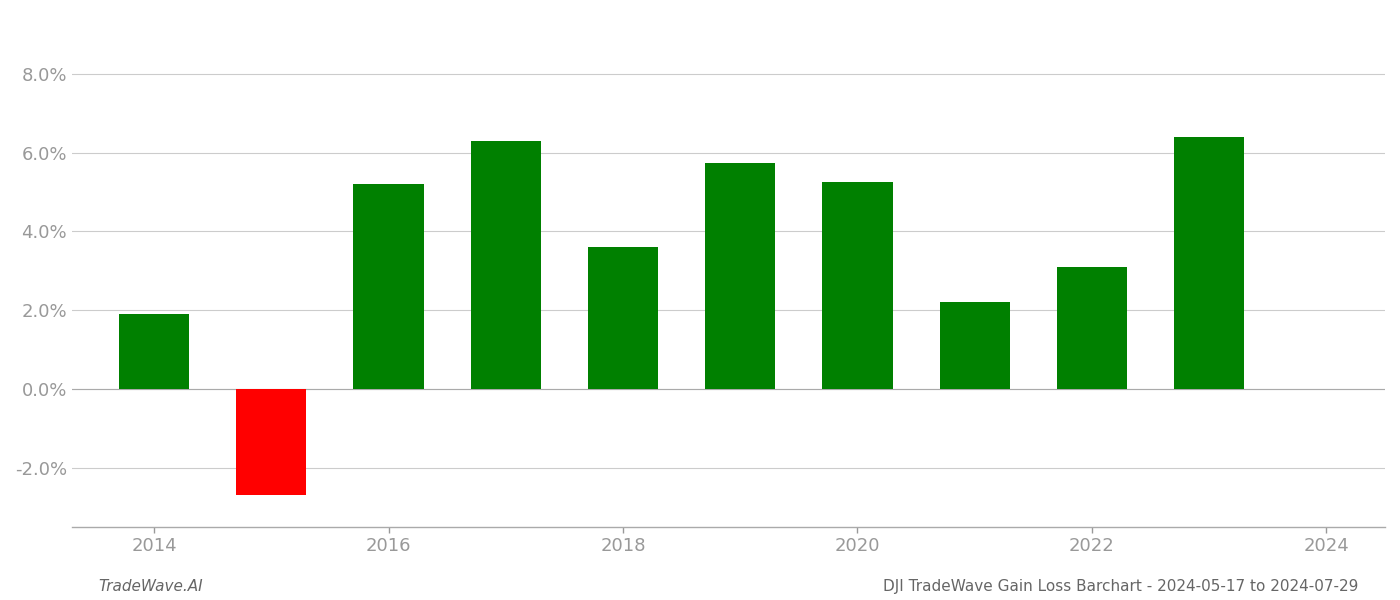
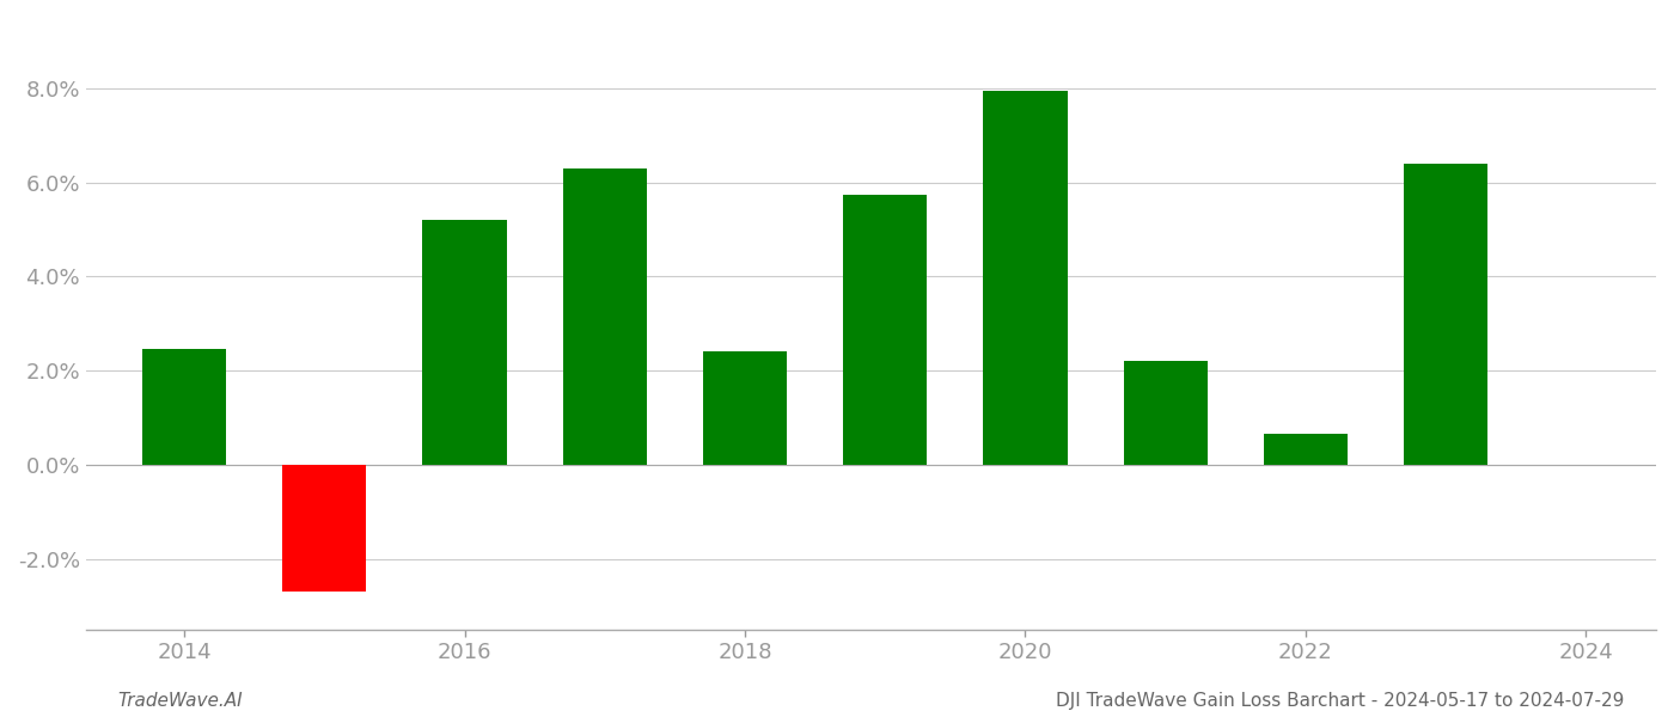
2014: 1.90% -> 2.45%
2018: 3.60% -> 2.40%
2020: 5.25% -> 7.95%
2022: 3.10% -> 0.65%
